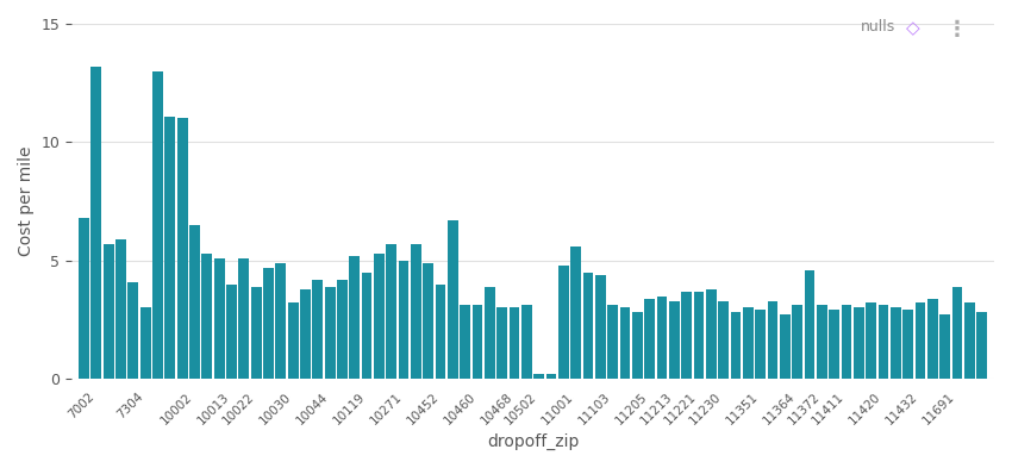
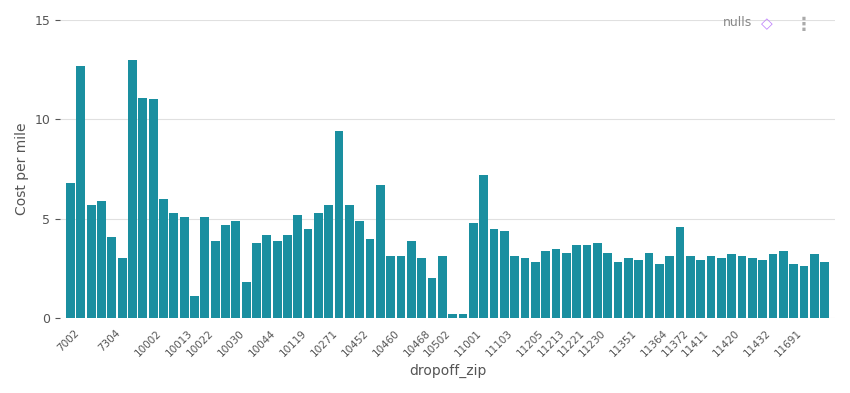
7002: 13.2 -> 12.7
10002: 6.5 -> 6.0
10013: 4.0 -> 1.1
10030: 3.2 -> 1.8
10271: 5.0 -> 9.4
10468: 3.0 -> 2.0
11001: 5.6 -> 7.2
11691: 3.9 -> 2.6
